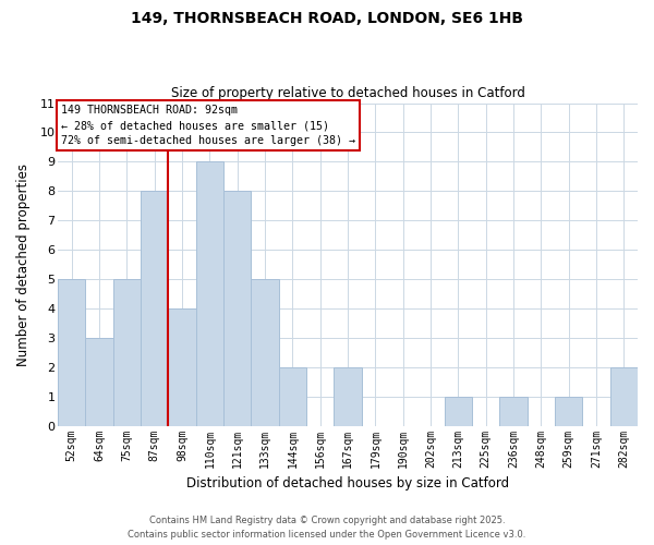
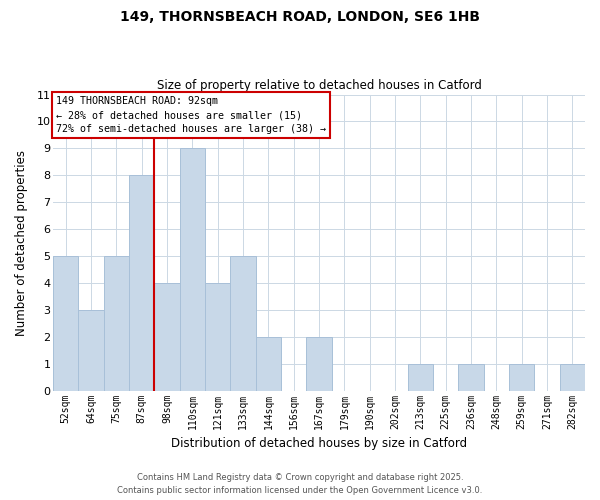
121sqm: 8 -> 4
282sqm: 2 -> 1
